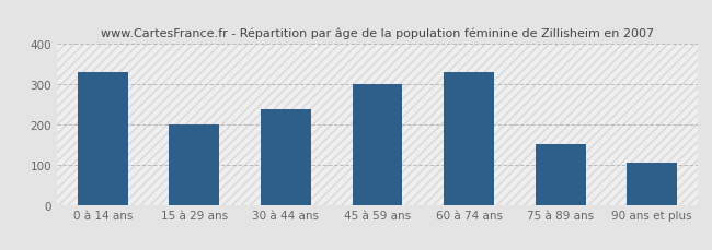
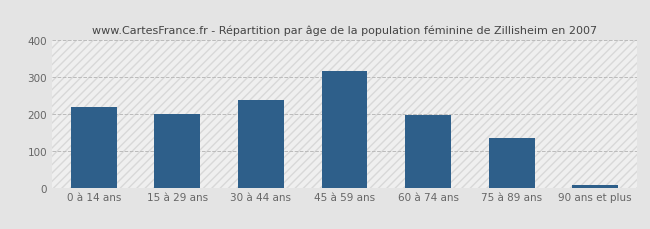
0 à 14 ans: 330 -> 220
45 à 59 ans: 300 -> 318
60 à 74 ans: 330 -> 197
75 à 89 ans: 150 -> 134
90 ans et plus: 105 -> 7
